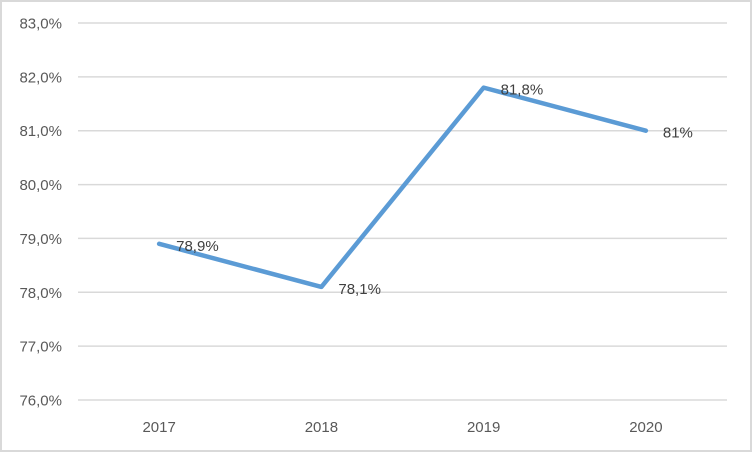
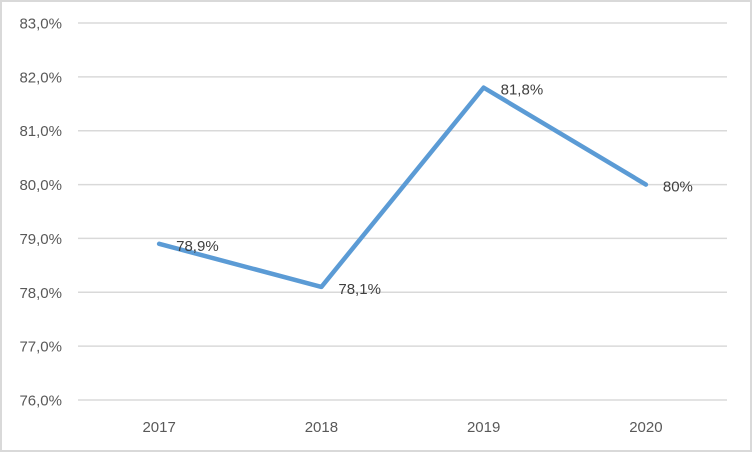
2020: 81% -> 80%
